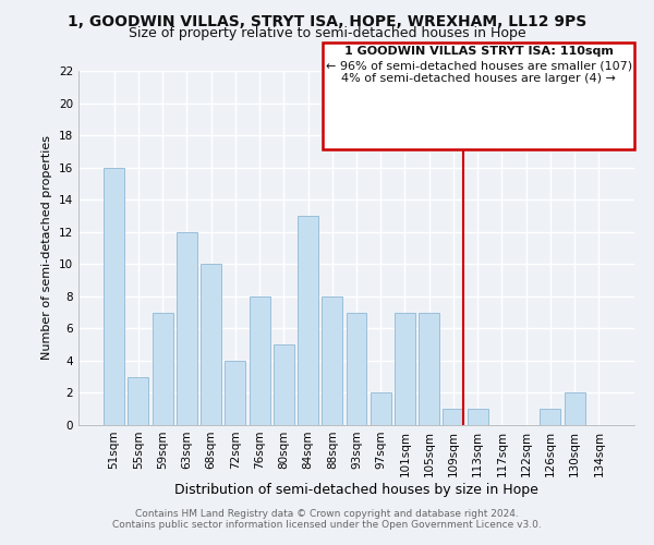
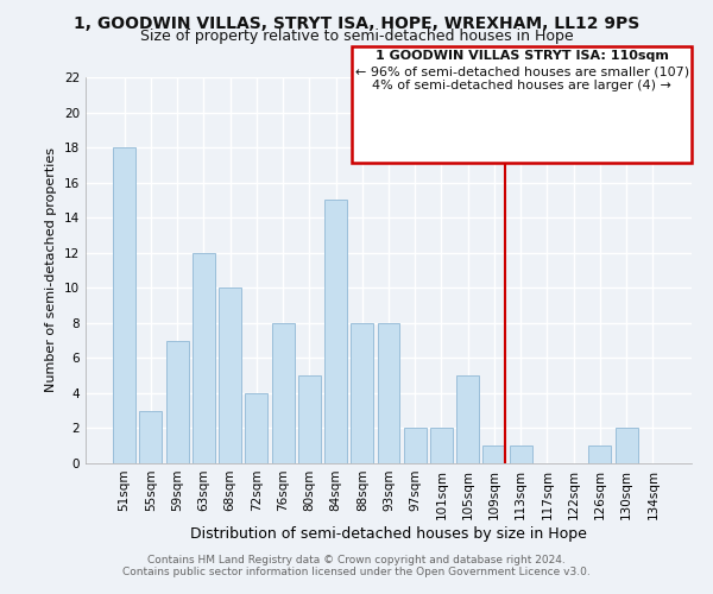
51sqm: 16 -> 18
84sqm: 13 -> 15
93sqm: 7 -> 8
101sqm: 7 -> 2
105sqm: 7 -> 5
